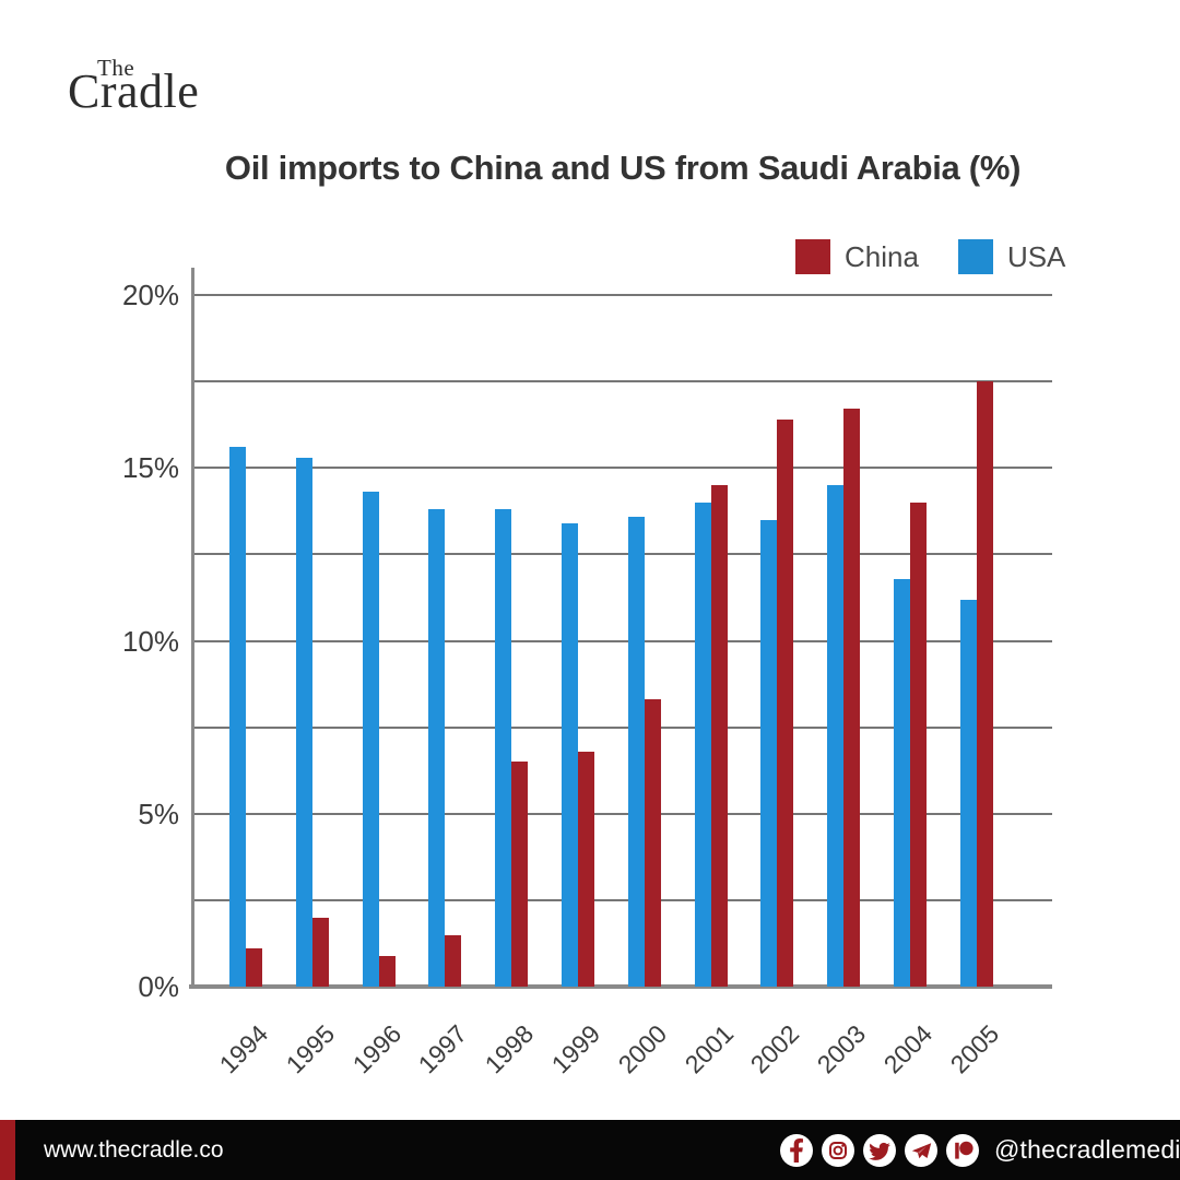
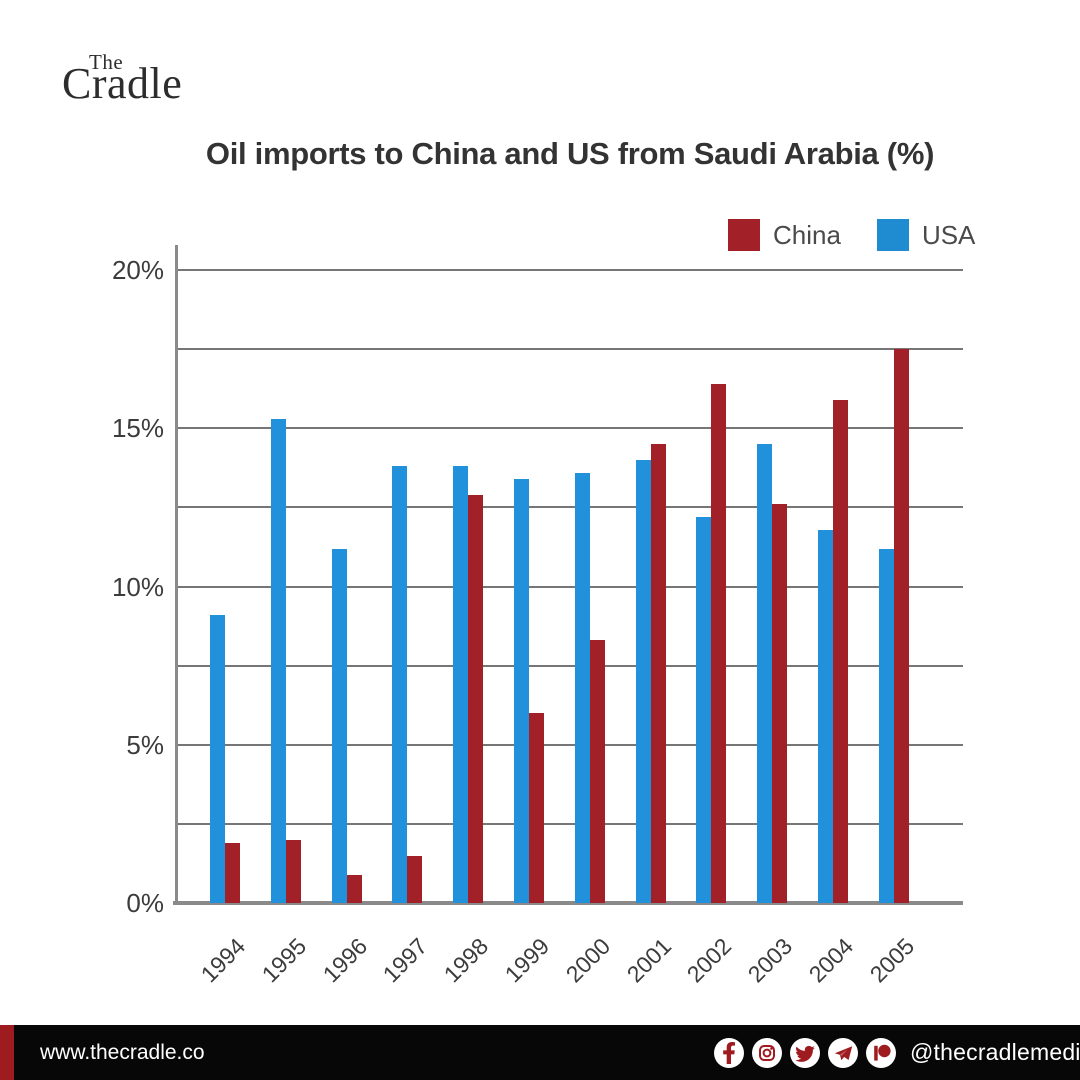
USA/1994: 15.6% -> 9.1%
China/1994: 1.1% -> 1.9%
USA/1996: 14.3% -> 11.2%
China/1998: 6.5% -> 12.9%
China/1999: 6.8% -> 6.0%
USA/2002: 13.5% -> 12.2%
China/2003: 16.7% -> 12.6%
China/2004: 14.0% -> 15.9%
